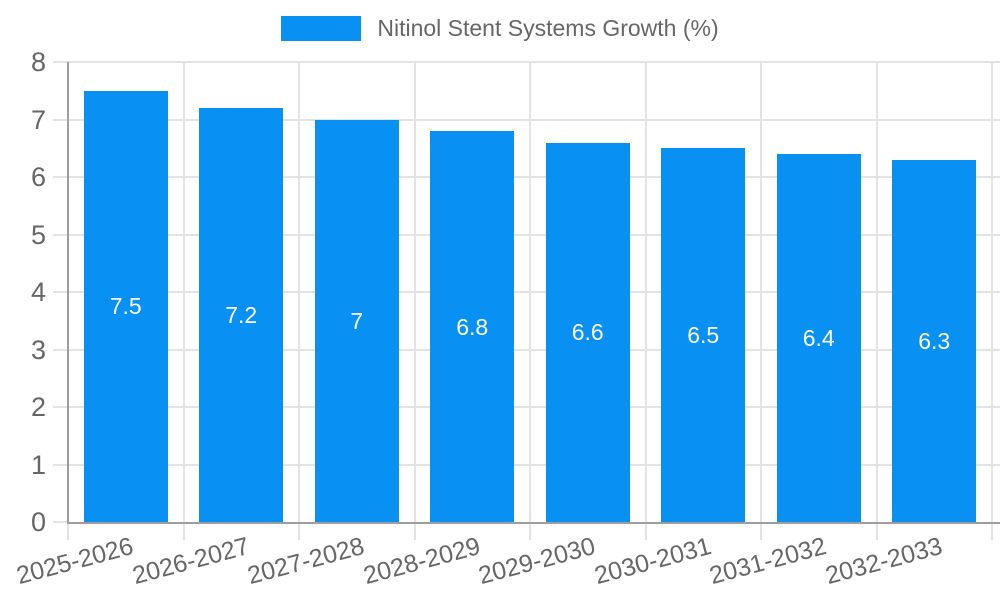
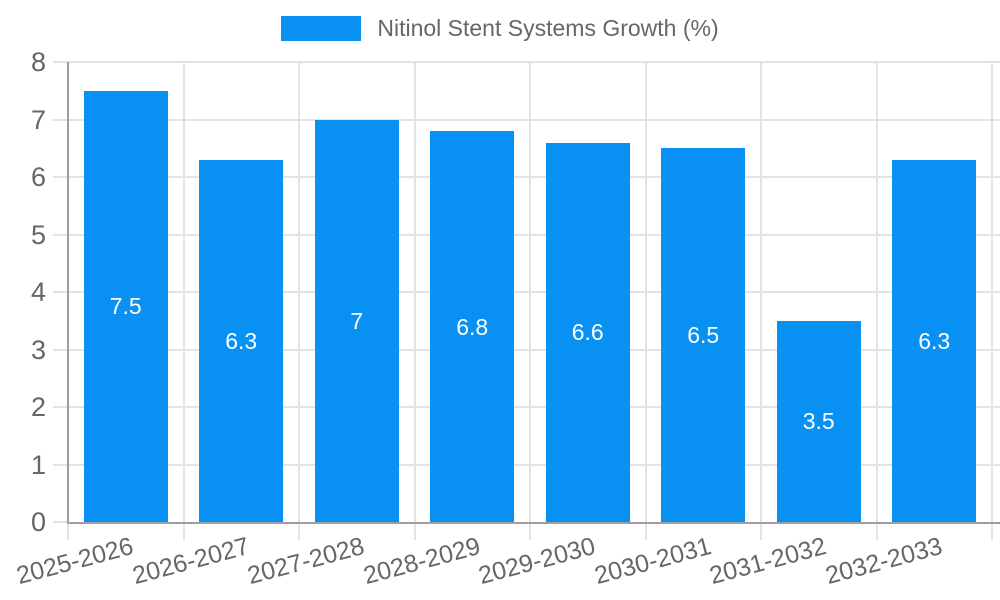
2026-2027: 7.2 -> 6.3
2031-2032: 6.4 -> 3.5
